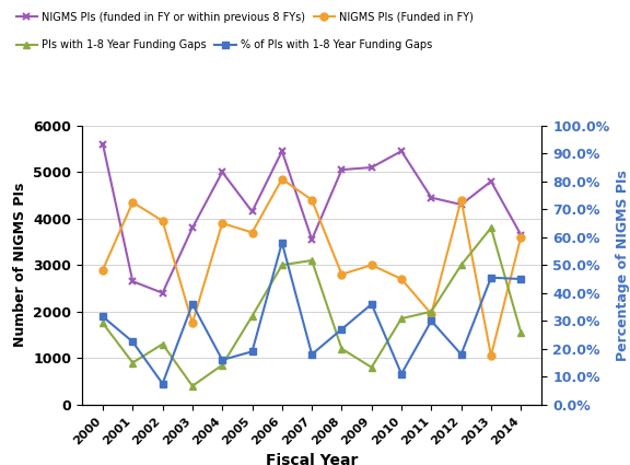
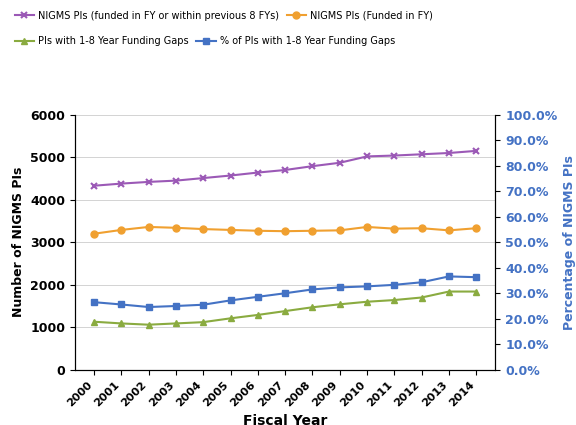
NIGMS PIs (funded in FY or within previous 8 FYs)/2000: 5600 -> 4330
NIGMS PIs (Funded in FY)/2000: 2900 -> 3200
PIs with 1-8 Year Funding Gaps/2000: 1750 -> 1130
% of PIs with 1-8 Year Funding Gaps/2000: 31.5% -> 26.5%
NIGMS PIs (funded in FY or within previous 8 FYs)/2001: 2650 -> 4380
NIGMS PIs (Funded in FY)/2001: 4350 -> 3290
PIs with 1-8 Year Funding Gaps/2001: 900 -> 1090
% of PIs with 1-8 Year Funding Gaps/2001: 22.5% -> 25.6%
NIGMS PIs (funded in FY or within previous 8 FYs)/2002: 2400 -> 4420
NIGMS PIs (Funded in FY)/2002: 3950 -> 3360
PIs with 1-8 Year Funding Gaps/2002: 1300 -> 1060
% of PIs with 1-8 Year Funding Gaps/2002: 7.5% -> 24.6%
NIGMS PIs (funded in FY or within previous 8 FYs)/2003: 3800 -> 4450
NIGMS PIs (Funded in FY)/2003: 1750 -> 3340
PIs with 1-8 Year Funding Gaps/2003: 400 -> 1090
% of PIs with 1-8 Year Funding Gaps/2003: 36.0% -> 25.0%
NIGMS PIs (funded in FY or within previous 8 FYs)/2004: 5000 -> 4510
NIGMS PIs (Funded in FY)/2004: 3900 -> 3310
PIs with 1-8 Year Funding Gaps/2004: 850 -> 1120
% of PIs with 1-8 Year Funding Gaps/2004: 16.0% -> 25.5%
NIGMS PIs (funded in FY or within previous 8 FYs)/2005: 4150 -> 4570
NIGMS PIs (Funded in FY)/2005: 3700 -> 3290
PIs with 1-8 Year Funding Gaps/2005: 1900 -> 1210
% of PIs with 1-8 Year Funding Gaps/2005: 19.0% -> 27.2%
NIGMS PIs (funded in FY or within previous 8 FYs)/2006: 5450 -> 4640
NIGMS PIs (Funded in FY)/2006: 4850 -> 3270
PIs with 1-8 Year Funding Gaps/2006: 3000 -> 1290
% of PIs with 1-8 Year Funding Gaps/2006: 58.0% -> 28.6%
NIGMS PIs (funded in FY or within previous 8 FYs)/2007: 3550 -> 4700
NIGMS PIs (Funded in FY)/2007: 4400 -> 3260
PIs with 1-8 Year Funding Gaps/2007: 3100 -> 1380
% of PIs with 1-8 Year Funding Gaps/2007: 18.0% -> 30.0%
NIGMS PIs (funded in FY or within previous 8 FYs)/2008: 5050 -> 4790
NIGMS PIs (Funded in FY)/2008: 2800 -> 3270
PIs with 1-8 Year Funding Gaps/2008: 1200 -> 1470
% of PIs with 1-8 Year Funding Gaps/2008: 27.0% -> 31.5%
NIGMS PIs (funded in FY or within previous 8 FYs)/2009: 5100 -> 4870
NIGMS PIs (Funded in FY)/2009: 3000 -> 3280
PIs with 1-8 Year Funding Gaps/2009: 800 -> 1540
% of PIs with 1-8 Year Funding Gaps/2009: 36.0% -> 32.3%
NIGMS PIs (funded in FY or within previous 8 FYs)/2010: 5450 -> 5020
NIGMS PIs (Funded in FY)/2010: 2700 -> 3360
PIs with 1-8 Year Funding Gaps/2010: 1850 -> 1600
% of PIs with 1-8 Year Funding Gaps/2010: 11.0% -> 32.7%
NIGMS PIs (funded in FY or within previous 8 FYs)/2011: 4450 -> 5040
NIGMS PIs (Funded in FY)/2011: 1950 -> 3320
PIs with 1-8 Year Funding Gaps/2011: 2000 -> 1640
% of PIs with 1-8 Year Funding Gaps/2011: 30.0% -> 33.3%
NIGMS PIs (funded in FY or within previous 8 FYs)/2012: 4300 -> 5070
NIGMS PIs (Funded in FY)/2012: 4400 -> 3330
PIs with 1-8 Year Funding Gaps/2012: 3000 -> 1700
% of PIs with 1-8 Year Funding Gaps/2012: 18.0% -> 34.3%
NIGMS PIs (funded in FY or within previous 8 FYs)/2013: 4800 -> 5100
NIGMS PIs (Funded in FY)/2013: 1050 -> 3280
PIs with 1-8 Year Funding Gaps/2013: 3800 -> 1840
% of PIs with 1-8 Year Funding Gaps/2013: 45.5% -> 36.6%
NIGMS PIs (funded in FY or within previous 8 FYs)/2014: 3650 -> 5150
NIGMS PIs (Funded in FY)/2014: 3600 -> 3330
PIs with 1-8 Year Funding Gaps/2014: 1550 -> 1840
% of PIs with 1-8 Year Funding Gaps/2014: 45.0% -> 36.3%
